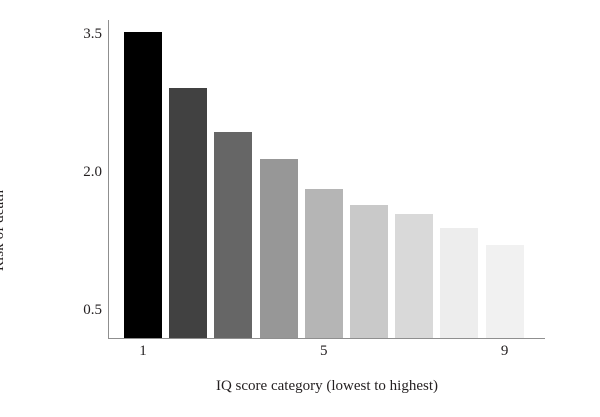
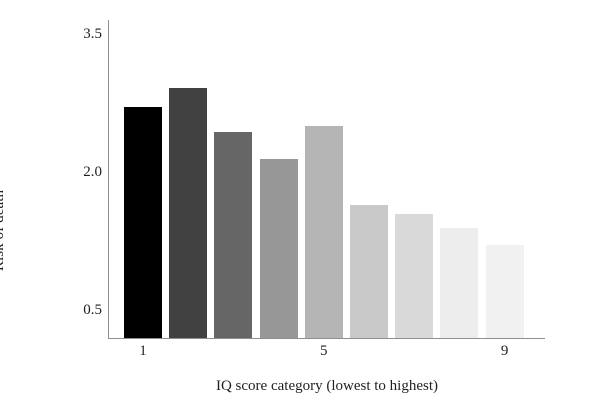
1: 3.5 -> 2.7
5: 1.8 -> 2.5
